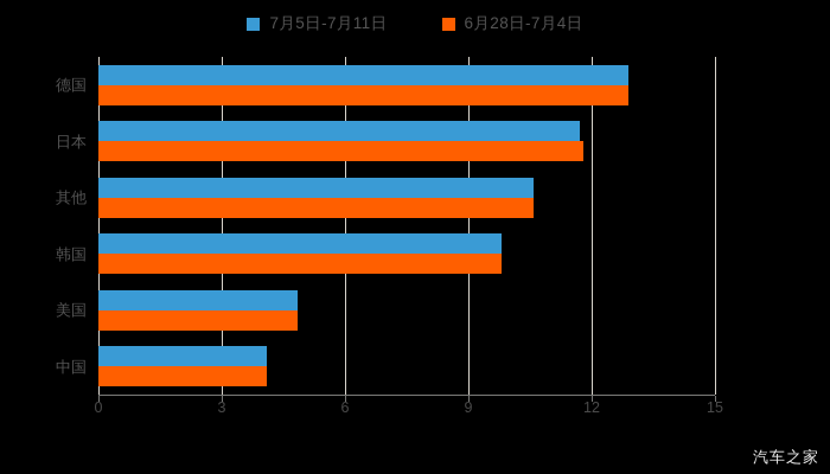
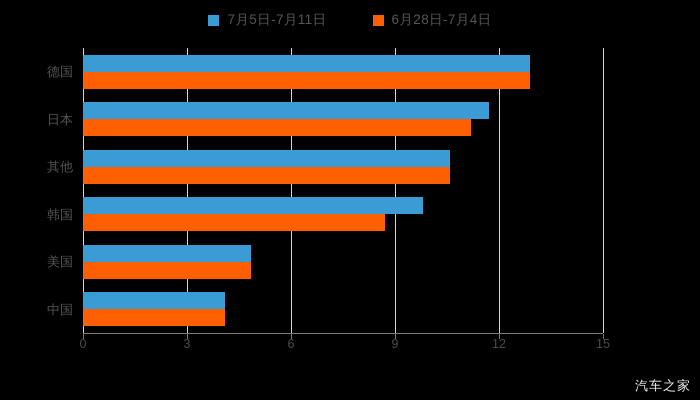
6月28日-7月4日/日本: 11.8 -> 11.2
6月28日-7月4日/韩国: 9.8 -> 8.7
